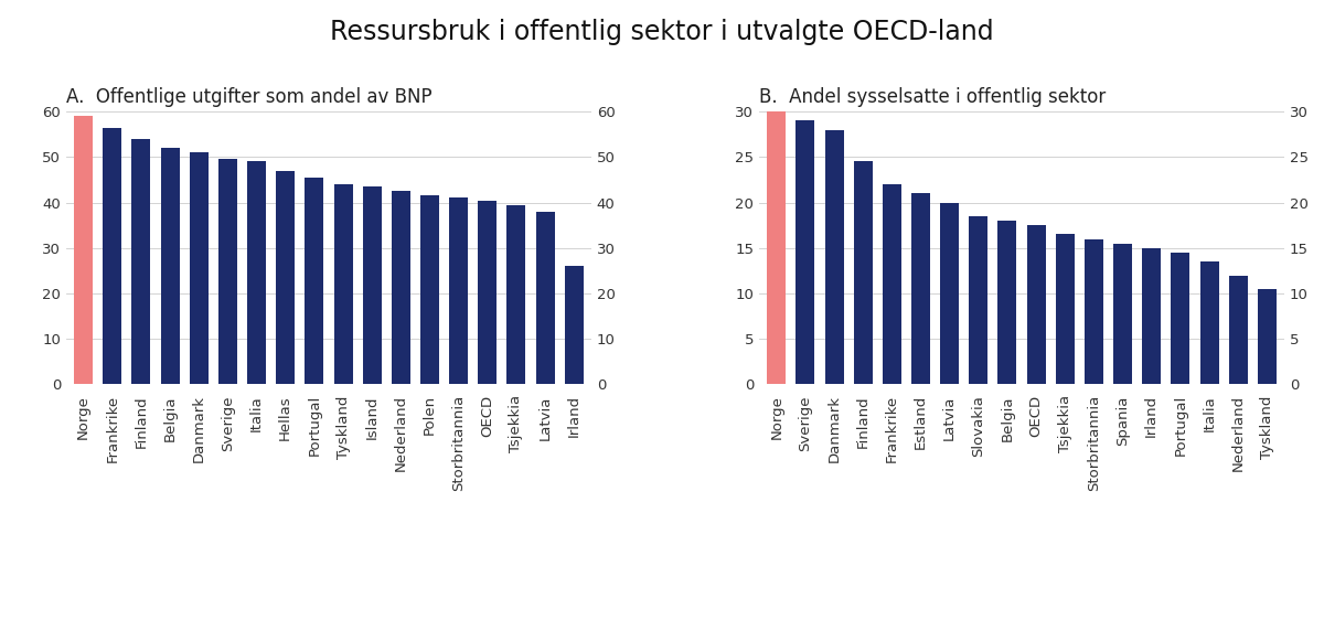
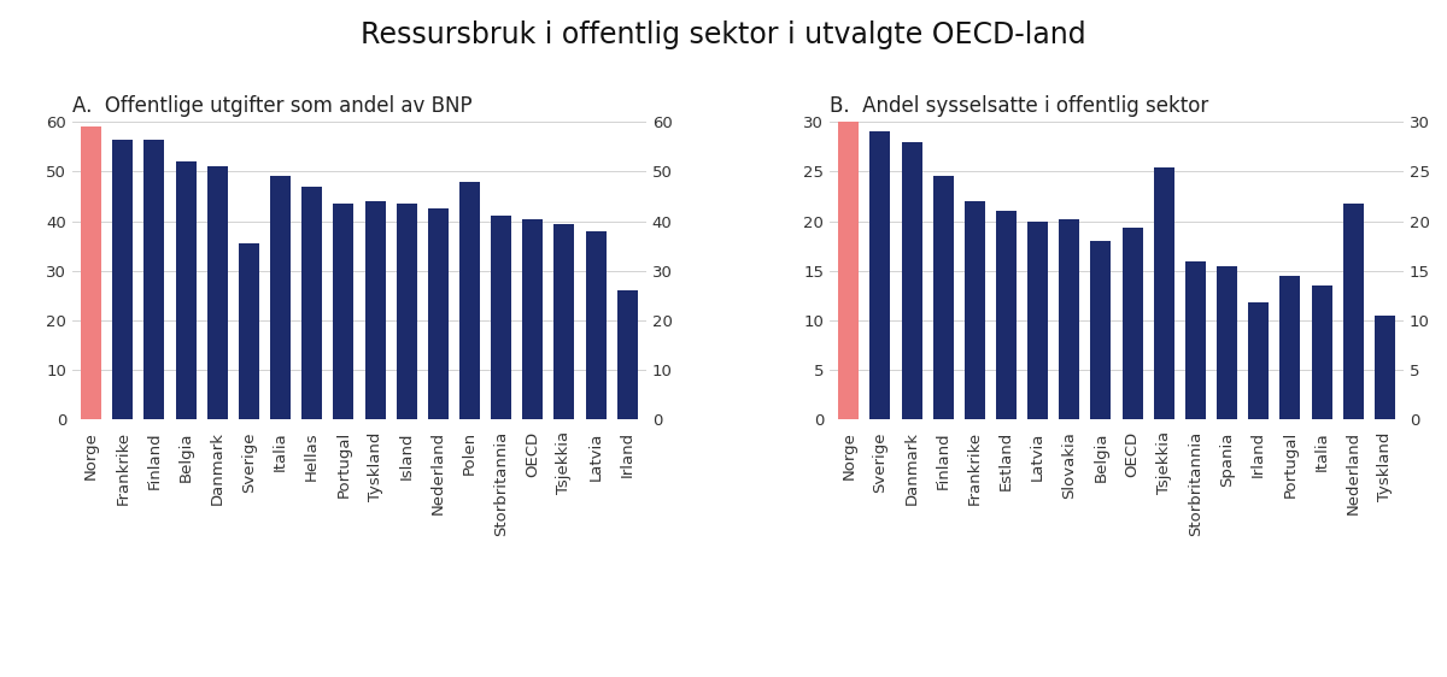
A. Offentlige utgifter som andel av BNP/Finland: 54.0 -> 56.5
A. Offentlige utgifter som andel av BNP/Sverige: 49.5 -> 35.5
A. Offentlige utgifter som andel av BNP/Portugal: 45.5 -> 43.5
A. Offentlige utgifter som andel av BNP/Polen: 41.5 -> 48.0
B. Andel sysselsatte i offentlig sektor/Slovakia: 18.5 -> 20.2
B. Andel sysselsatte i offentlig sektor/OECD: 17.5 -> 19.4
B. Andel sysselsatte i offentlig sektor/Tsjekkia: 16.5 -> 25.4
B. Andel sysselsatte i offentlig sektor/Irland: 15.0 -> 11.8
B. Andel sysselsatte i offentlig sektor/Nederland: 12.0 -> 21.8
